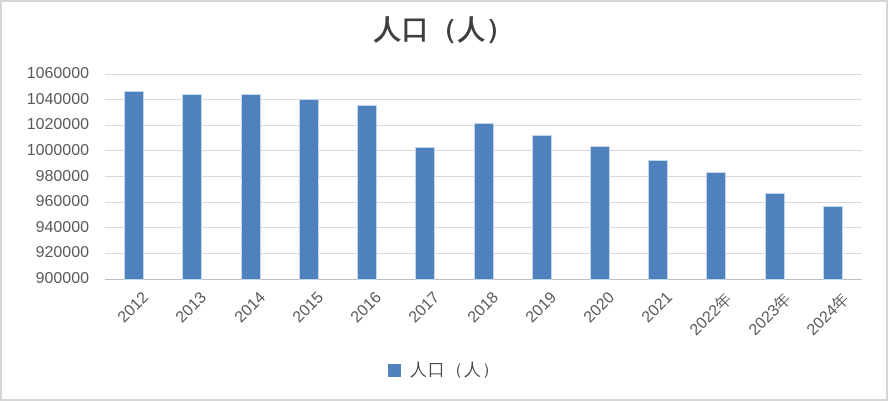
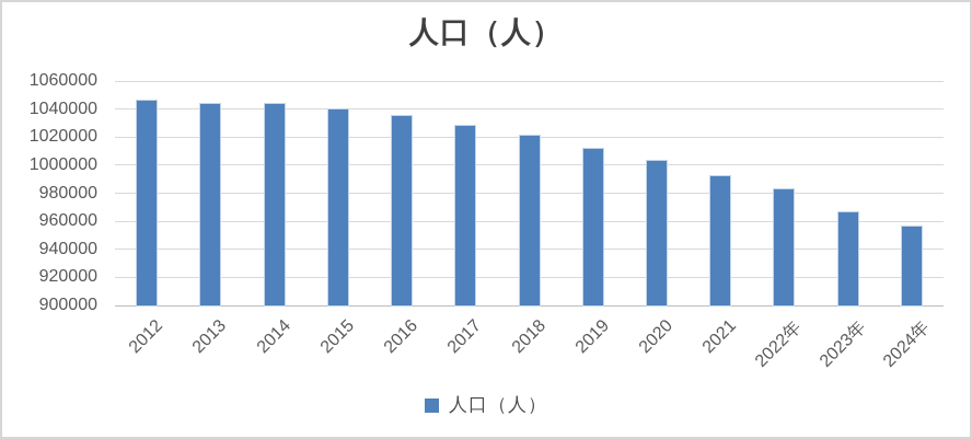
2017: 1002000 -> 1028000
